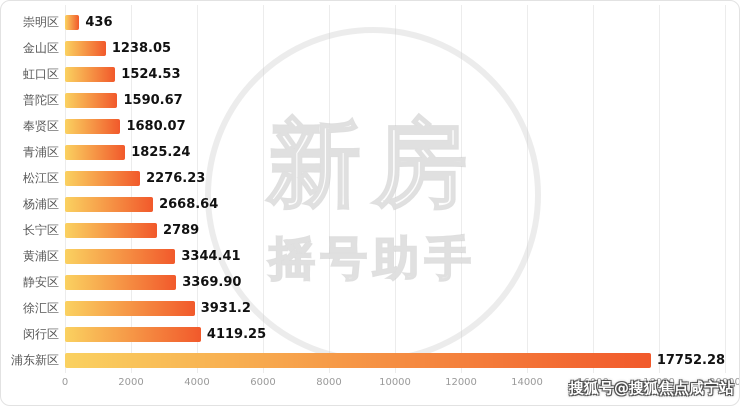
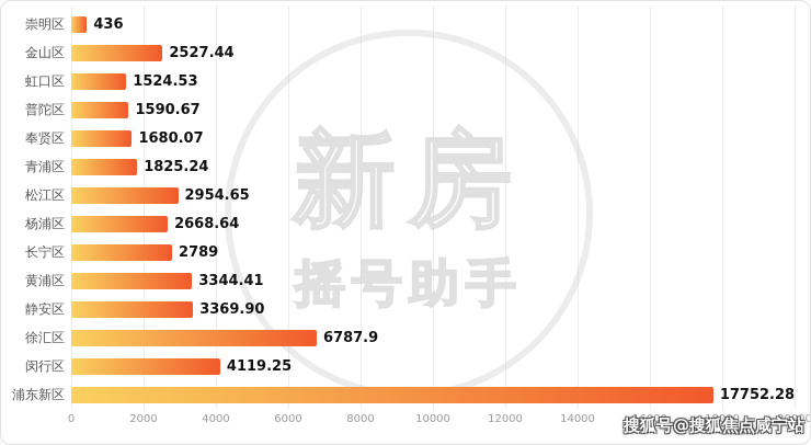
金山区: 1238.05 -> 2527.44
松江区: 2276.23 -> 2954.65
徐汇区: 3931.2 -> 6787.9
